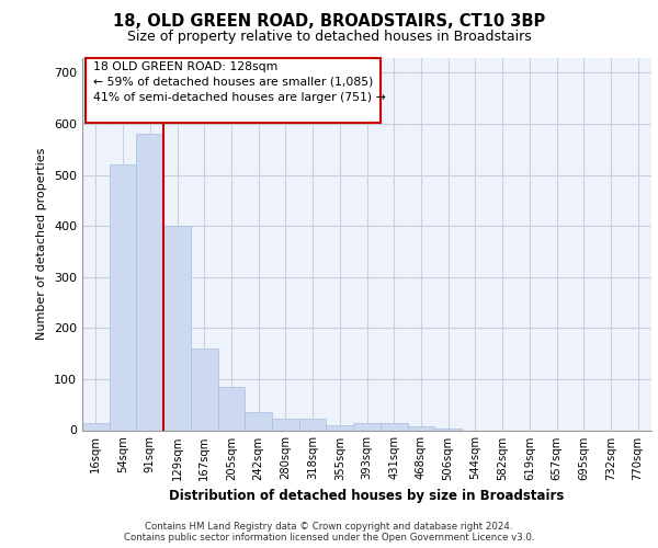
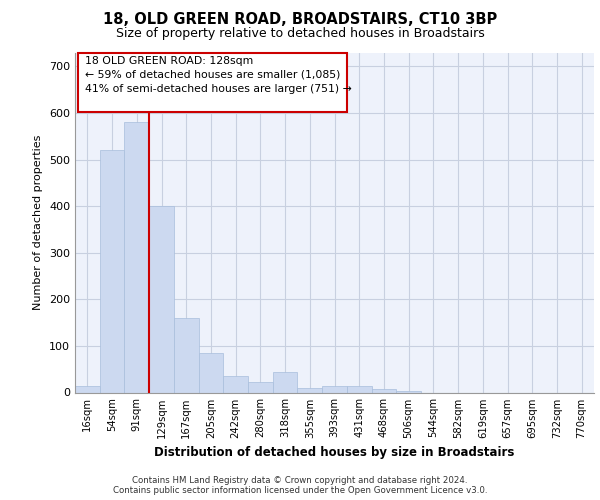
318sqm: 22 -> 45
